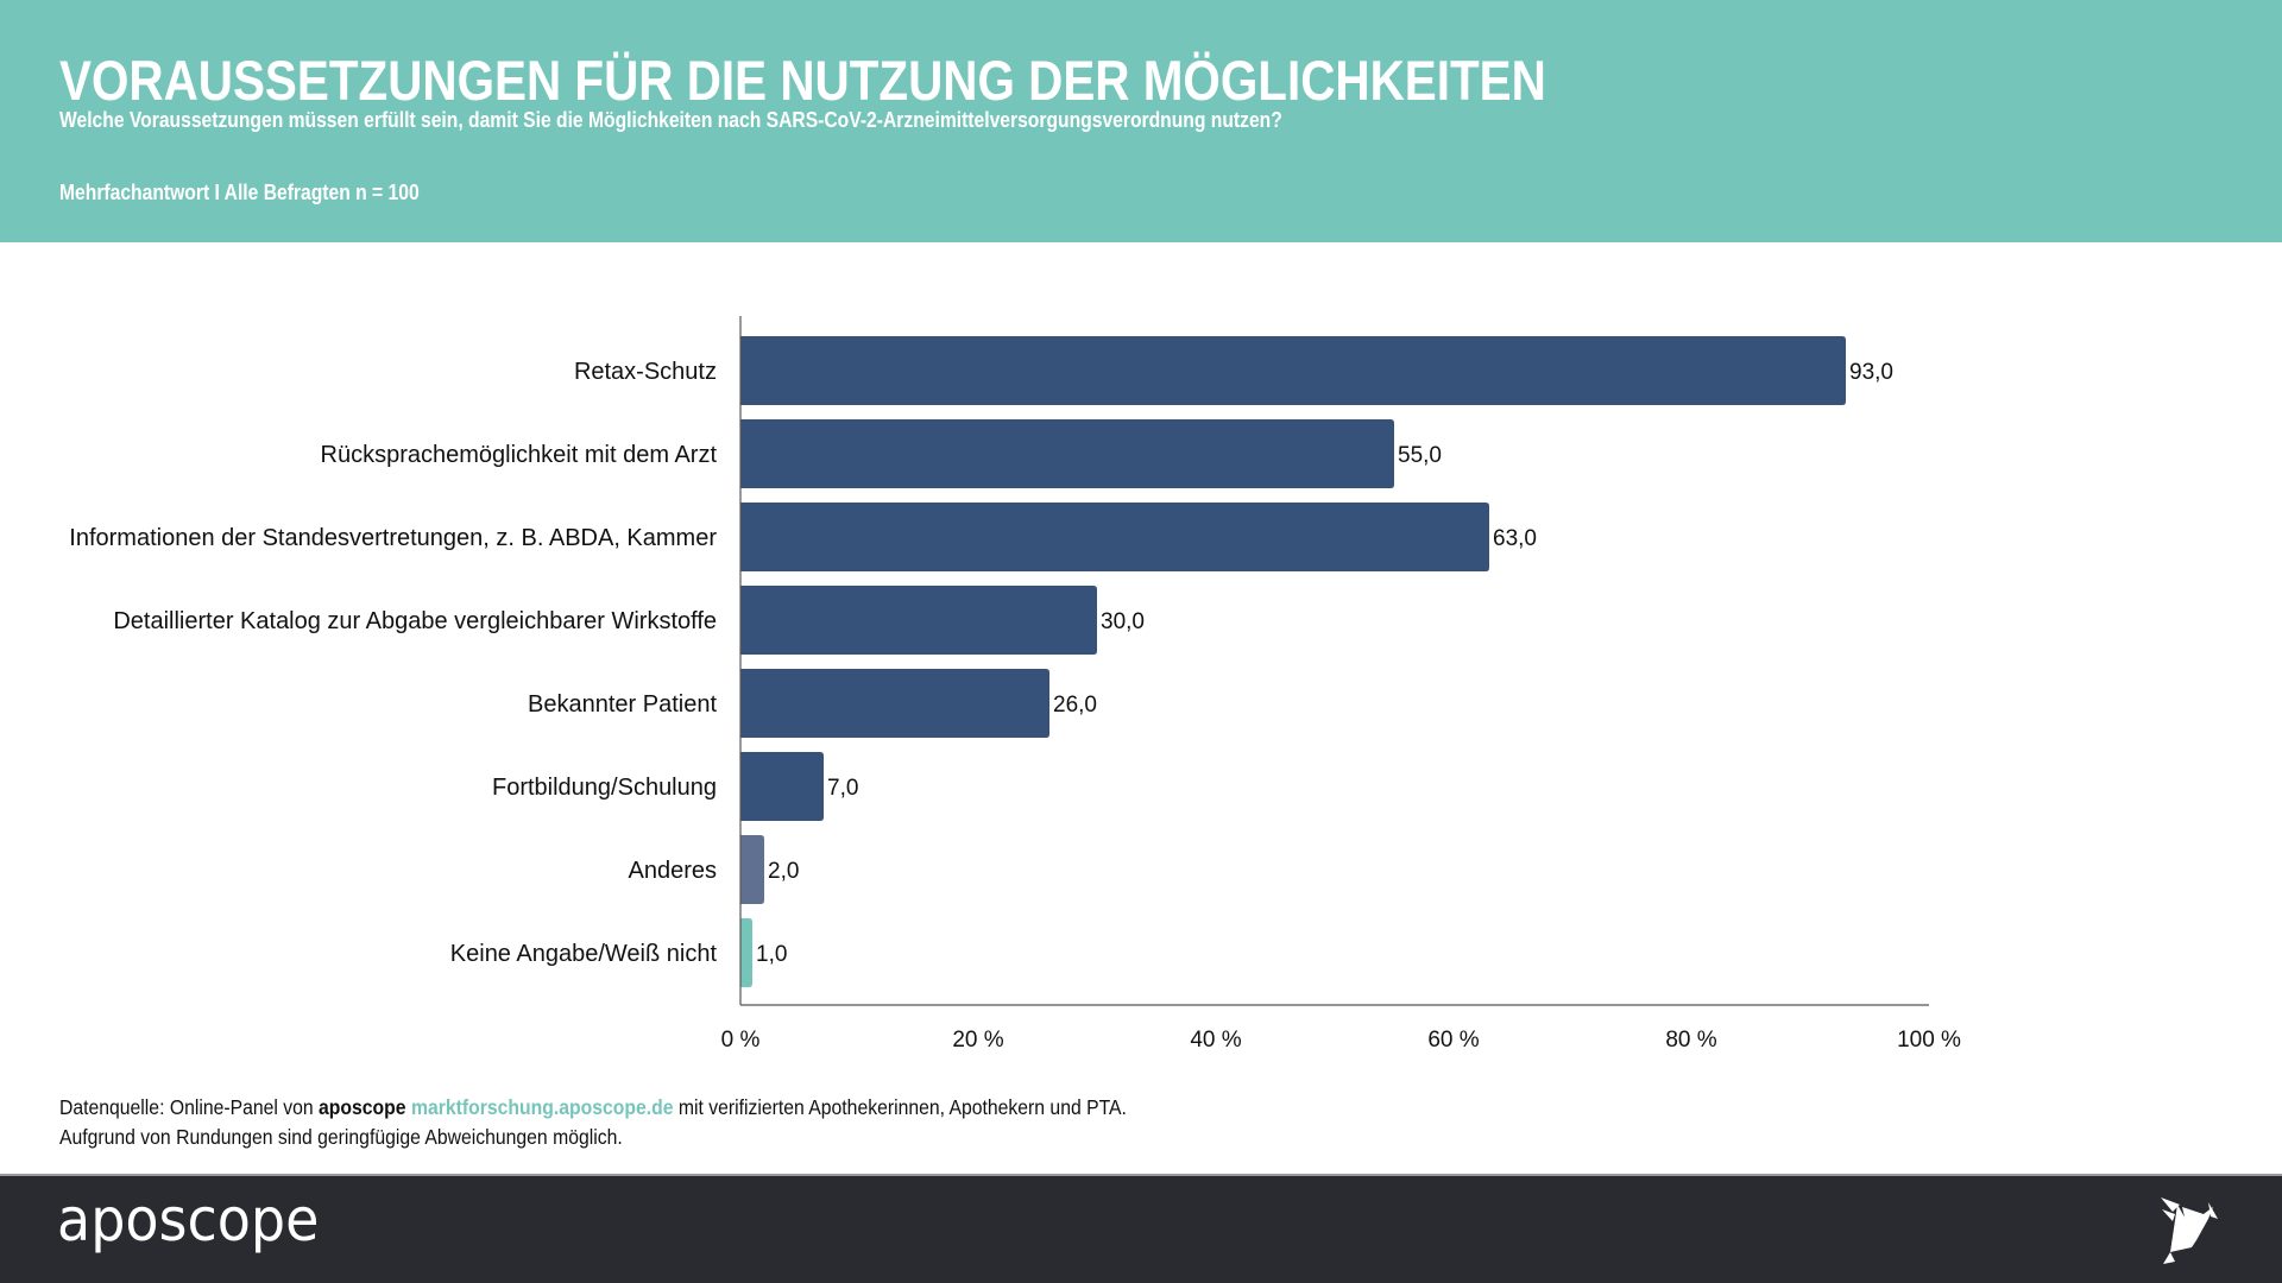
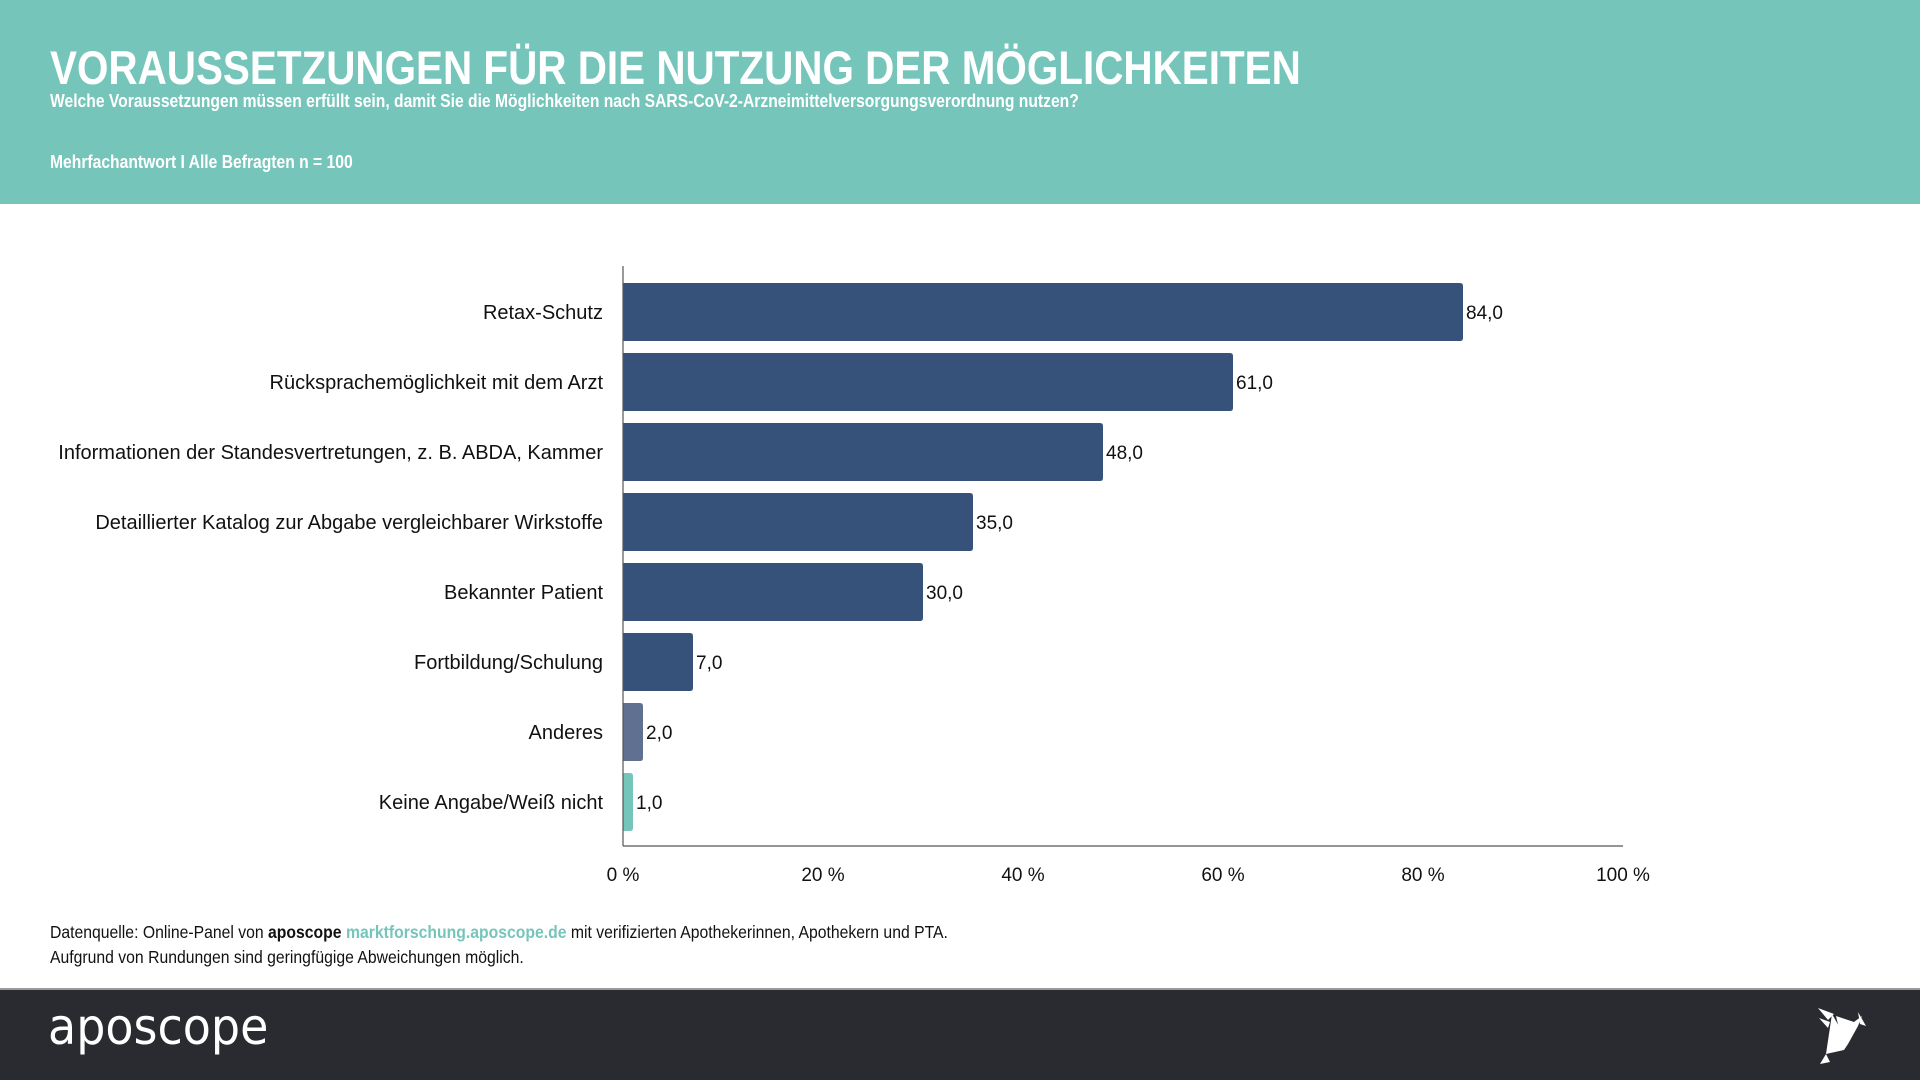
Retax-Schutz: 93,0 -> 84,0
Rücksprachemöglichkeit mit dem Arzt: 55,0 -> 61,0
Informationen der Standesvertretungen, z. B. ABDA, Kammer: 63,0 -> 48,0
Detaillierter Katalog zur Abgabe vergleichbarer Wirkstoffe: 30,0 -> 35,0
Bekannter Patient: 26,0 -> 30,0
